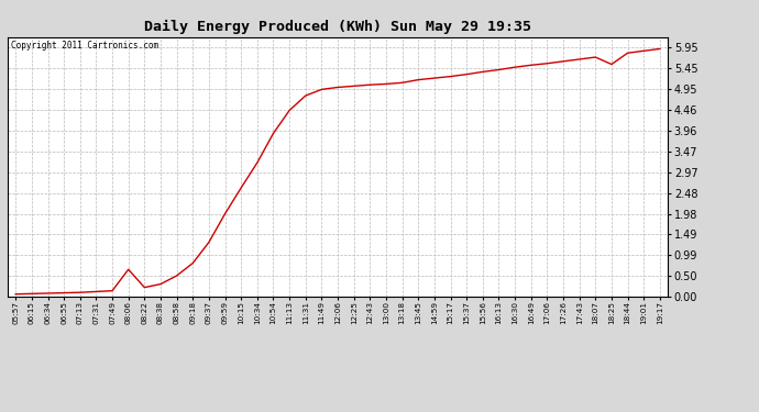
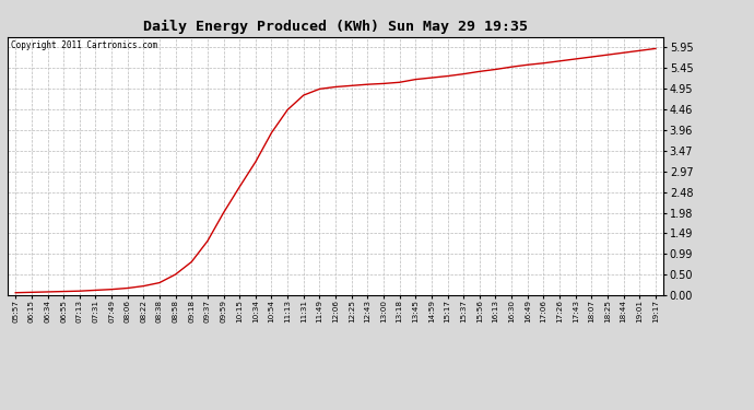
08:06: 0.65 -> 0.17
18:25: 5.55 -> 5.77
